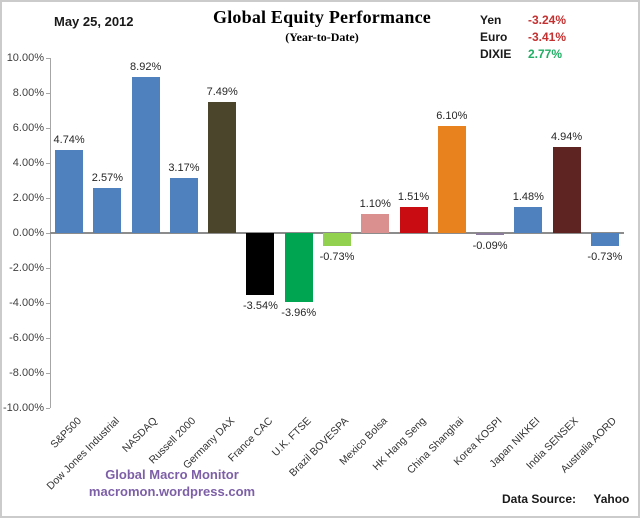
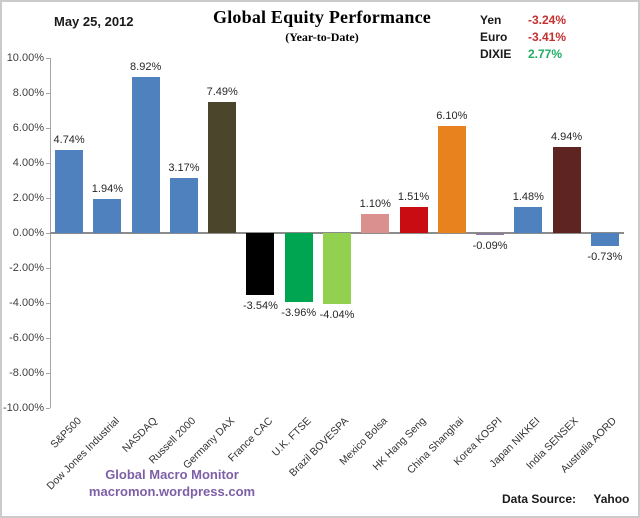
Dow Jones Industrial: 2.57% -> 1.94%
Brazil BOVESPA: -0.73% -> -4.04%
